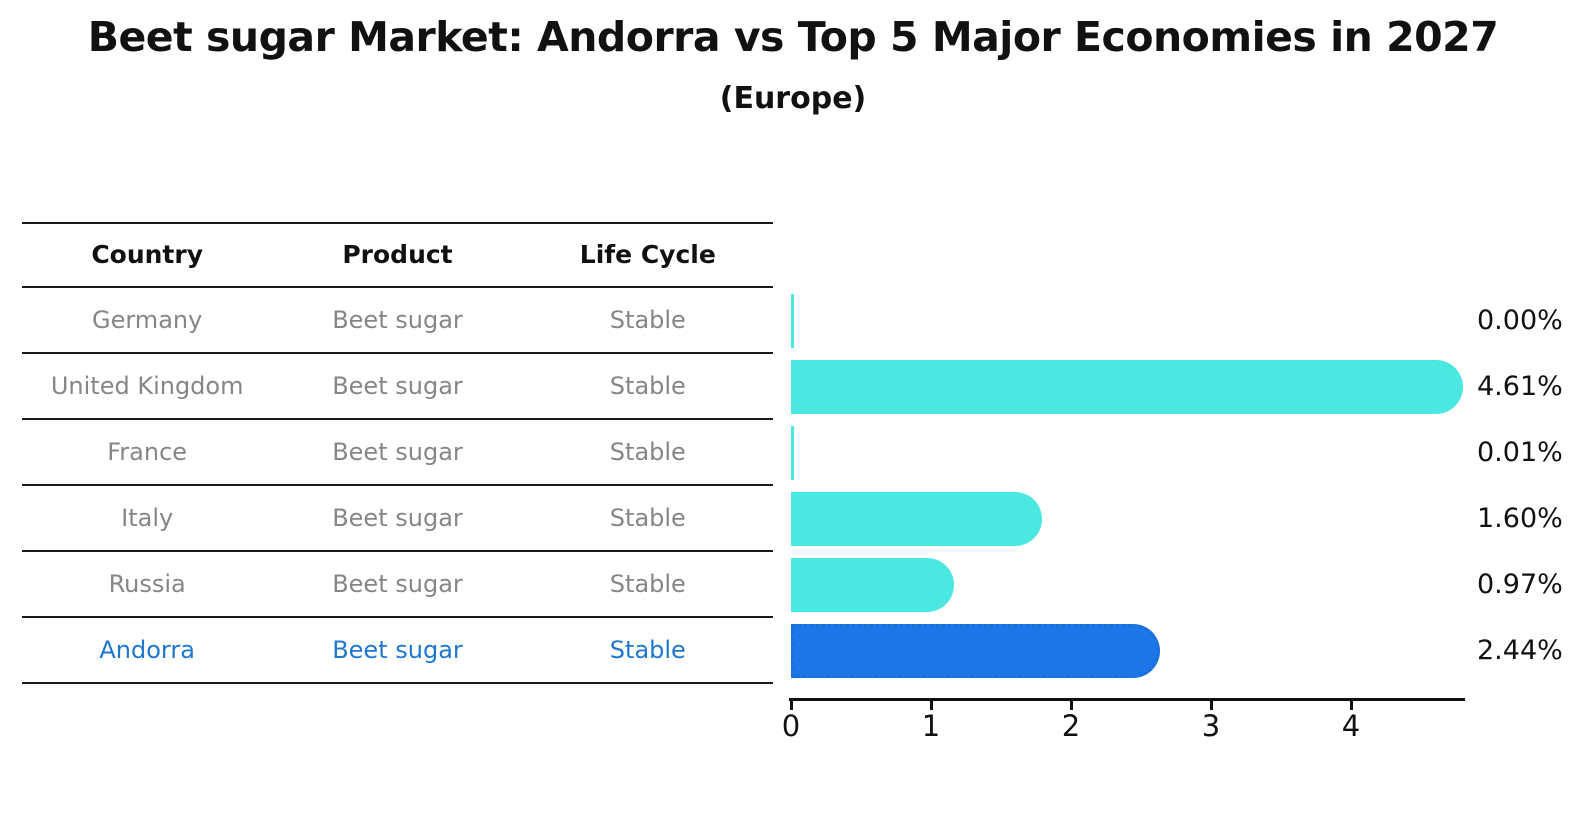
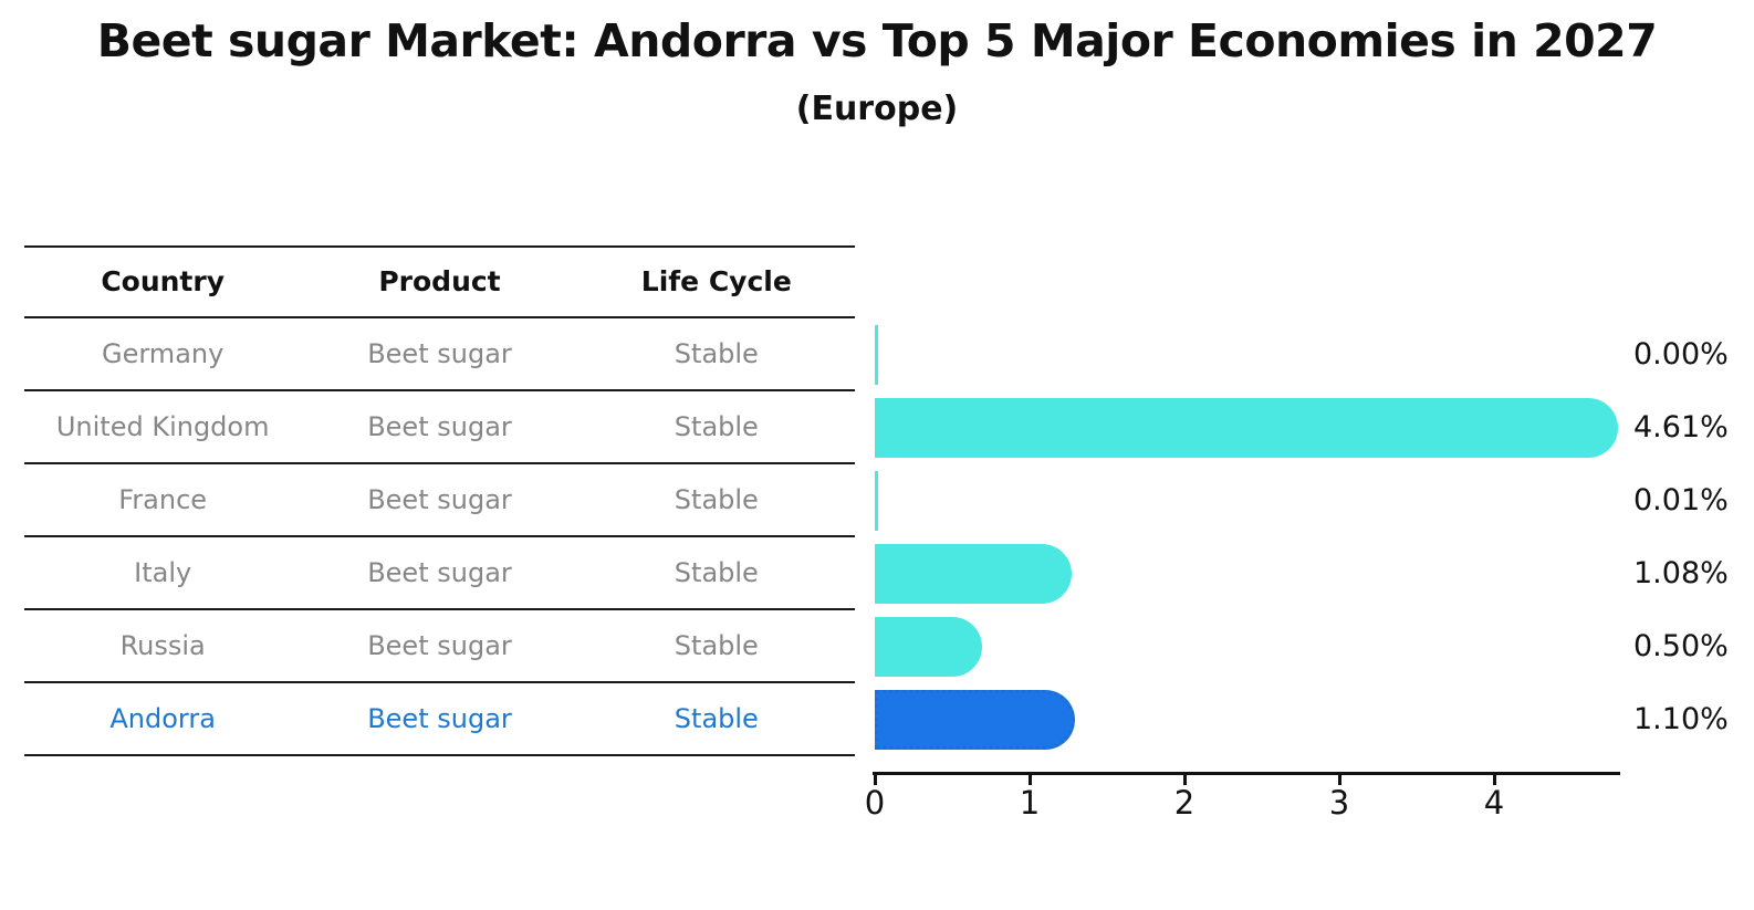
Italy: 1.60% -> 1.08%
Russia: 0.97% -> 0.50%
Andorra: 2.44% -> 1.10%
